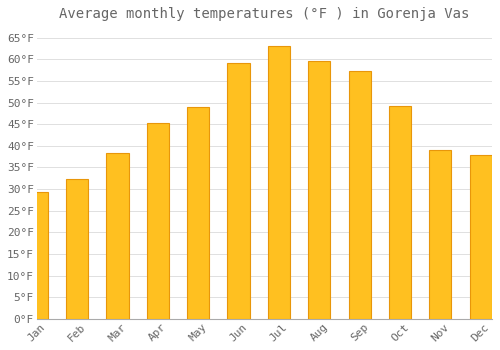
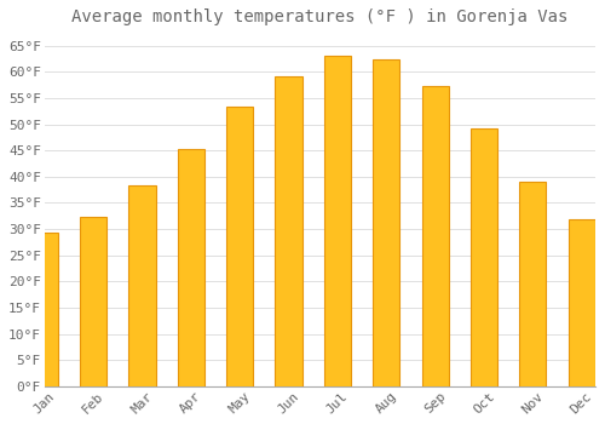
May: 49.0°F -> 53.4°F
Aug: 59.5°F -> 62.4°F
Dec: 38.0°F -> 31.8°F
